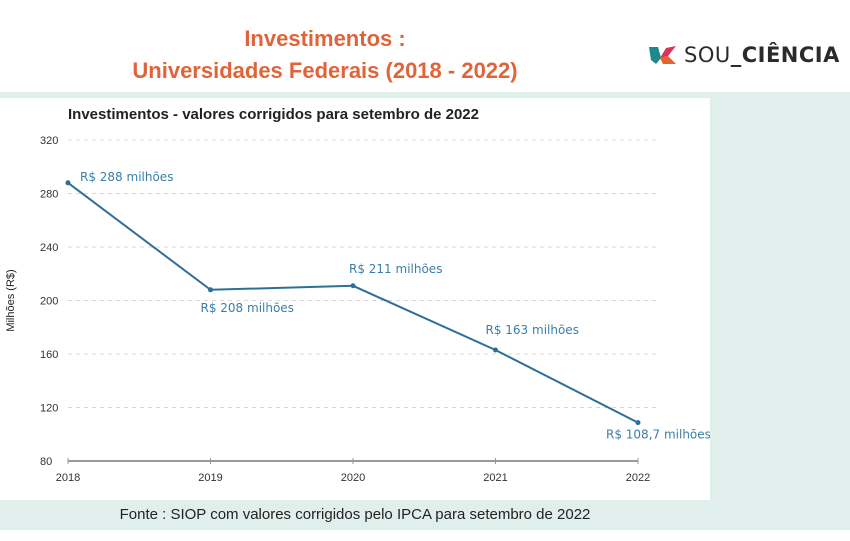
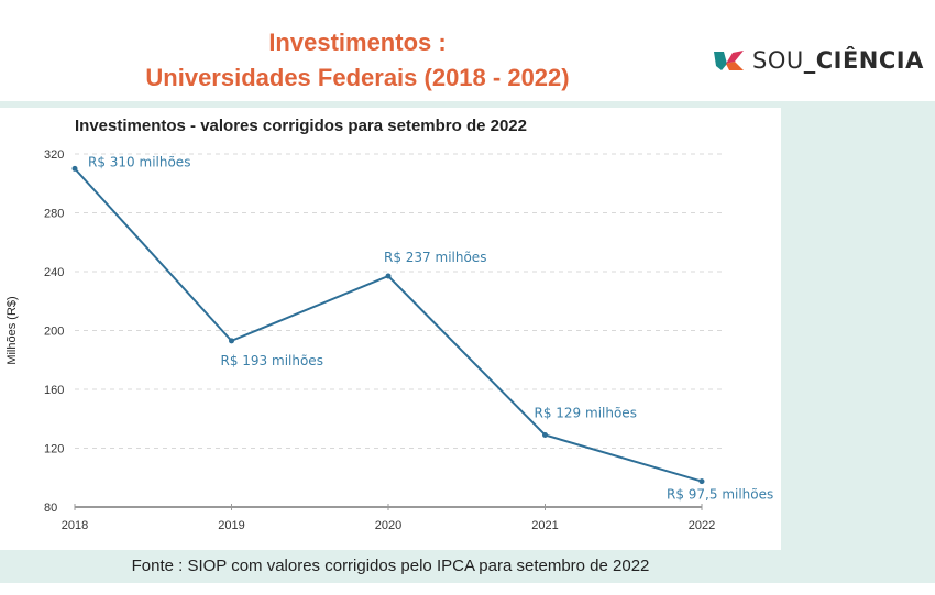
2018: 288 -> 310
2019: 208 -> 193
2020: 211 -> 237
2021: 163 -> 129
2022: 108,7 -> 97,5
